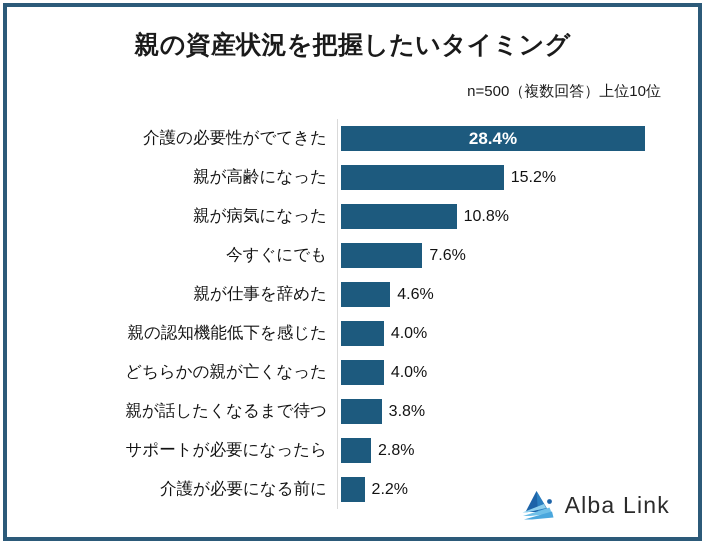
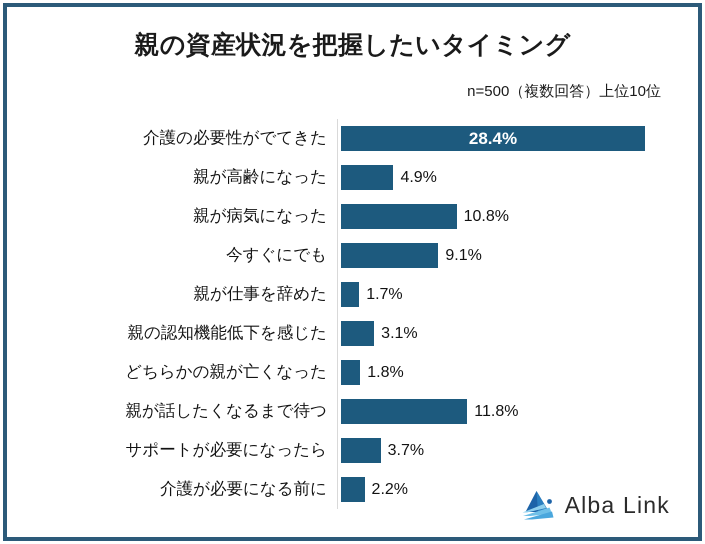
親が高齢になった: 15.2% -> 4.9%
今すぐにでも: 7.6% -> 9.1%
親が仕事を辞めた: 4.6% -> 1.7%
親の認知機能低下を感じた: 4.0% -> 3.1%
どちらかの親が亡くなった: 4.0% -> 1.8%
親が話したくなるまで待つ: 3.8% -> 11.8%
サポートが必要になったら: 2.8% -> 3.7%
